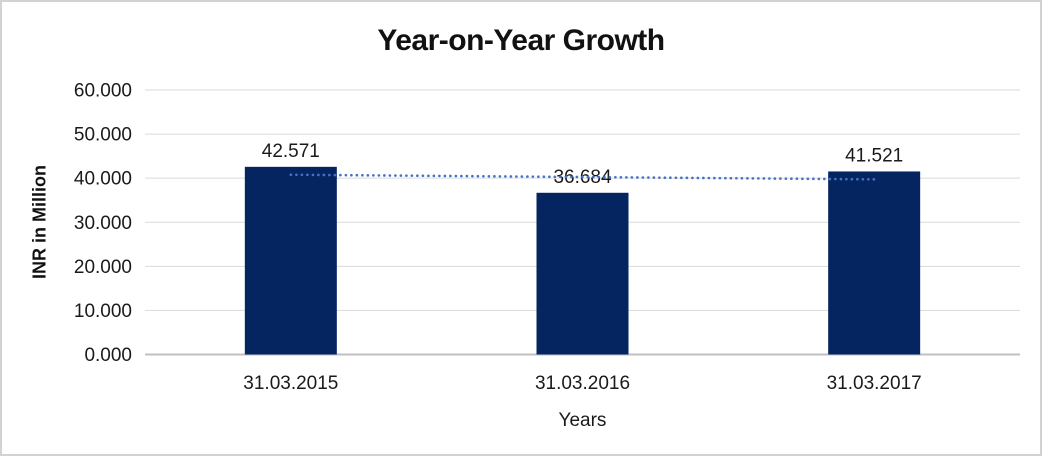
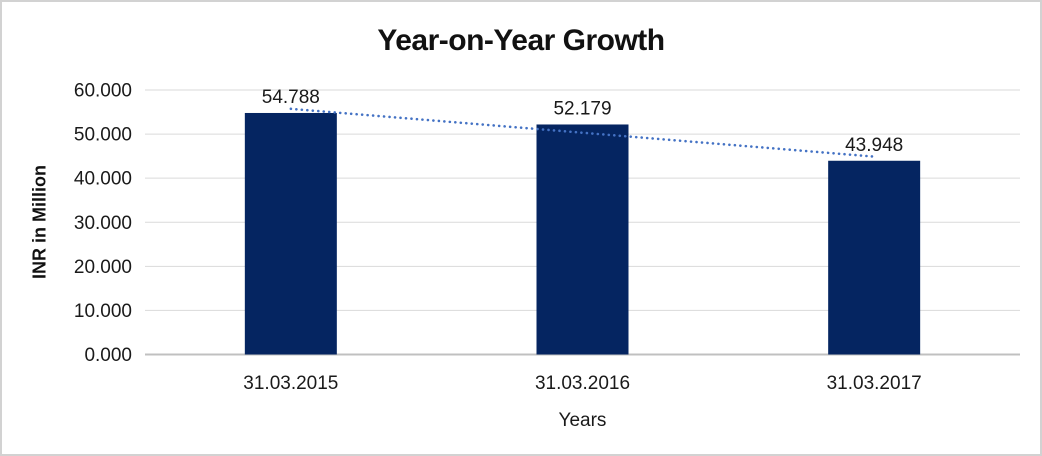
31.03.2015: 42.571 -> 54.788
31.03.2016: 36.684 -> 52.179
31.03.2017: 41.521 -> 43.948
